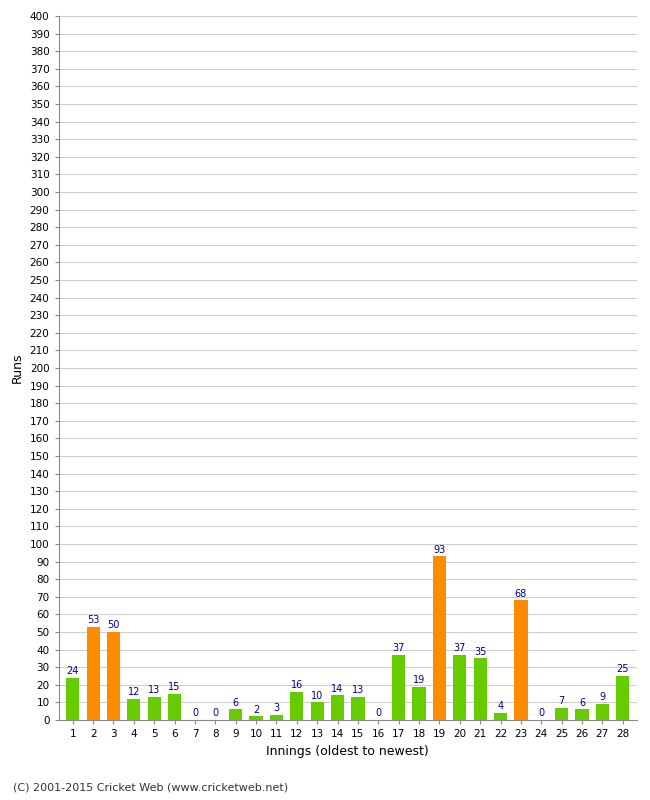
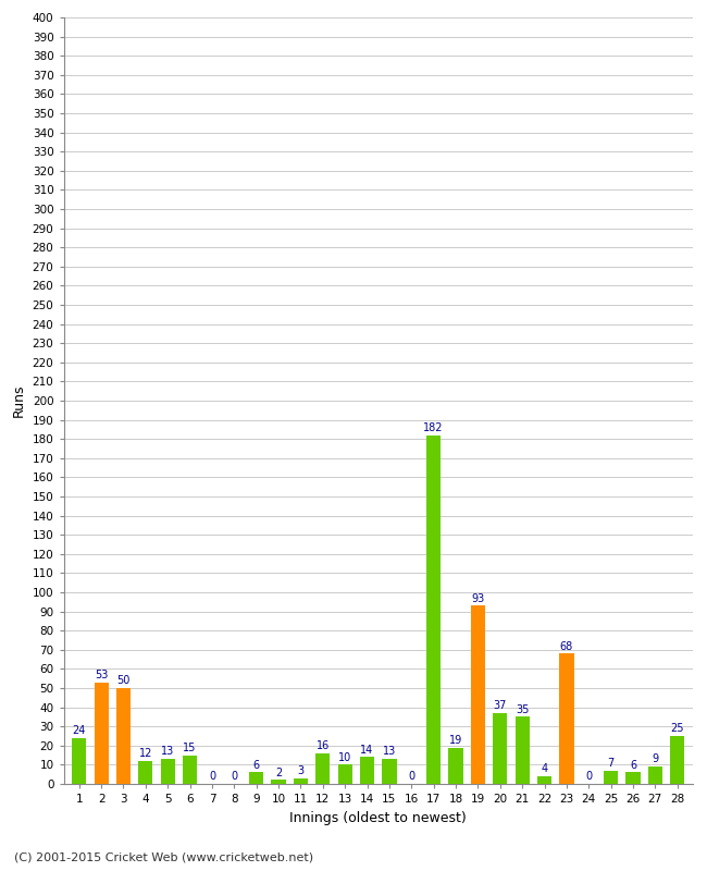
17: 37 -> 182
